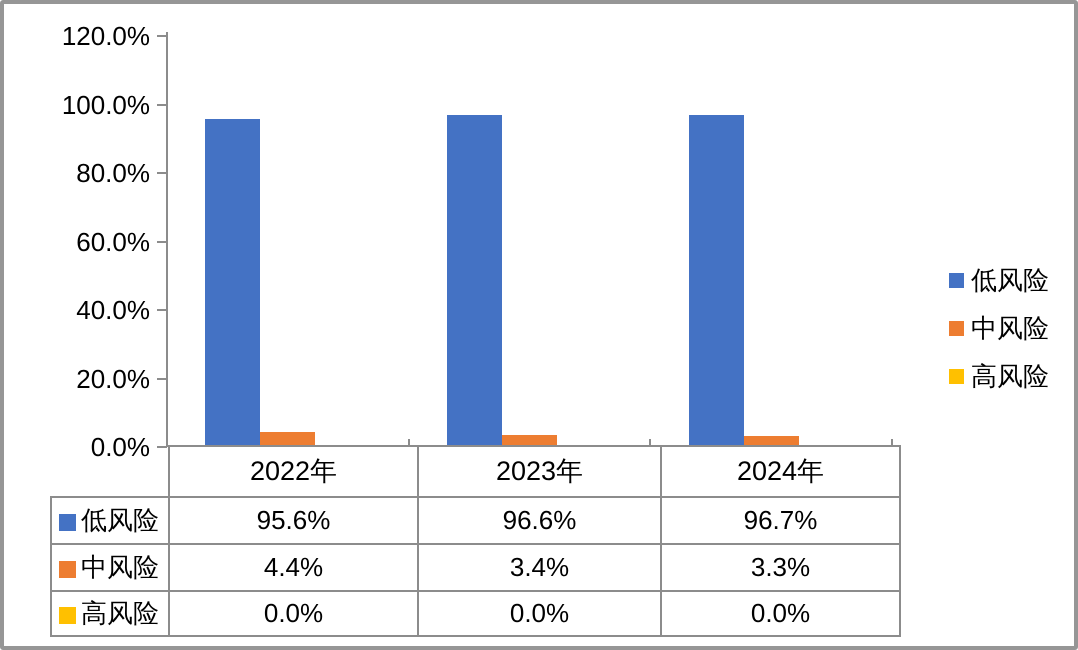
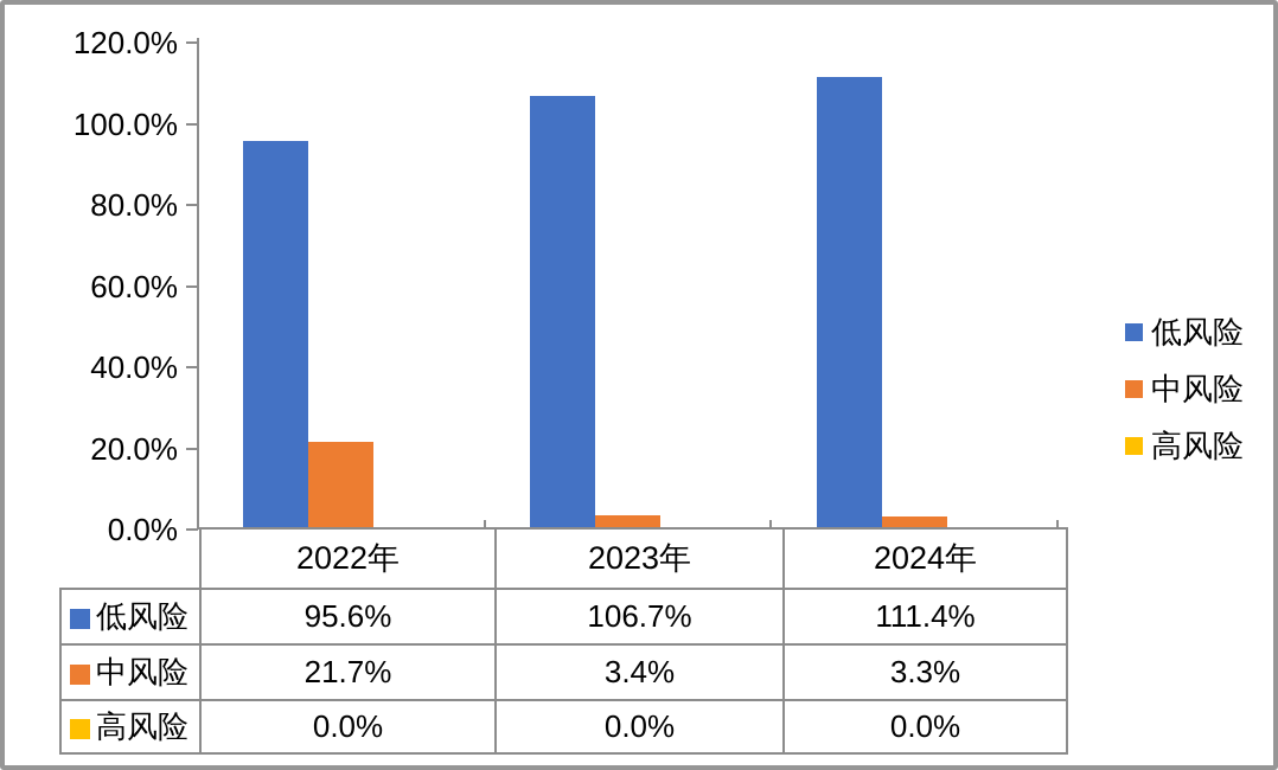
中风险/2022年: 4.4% -> 21.7%
低风险/2023年: 96.6% -> 106.7%
低风险/2024年: 96.7% -> 111.4%
